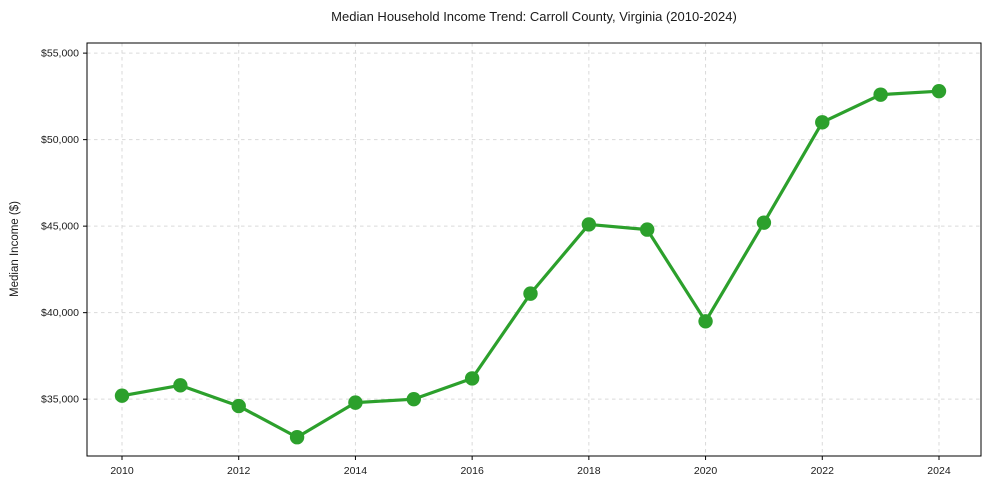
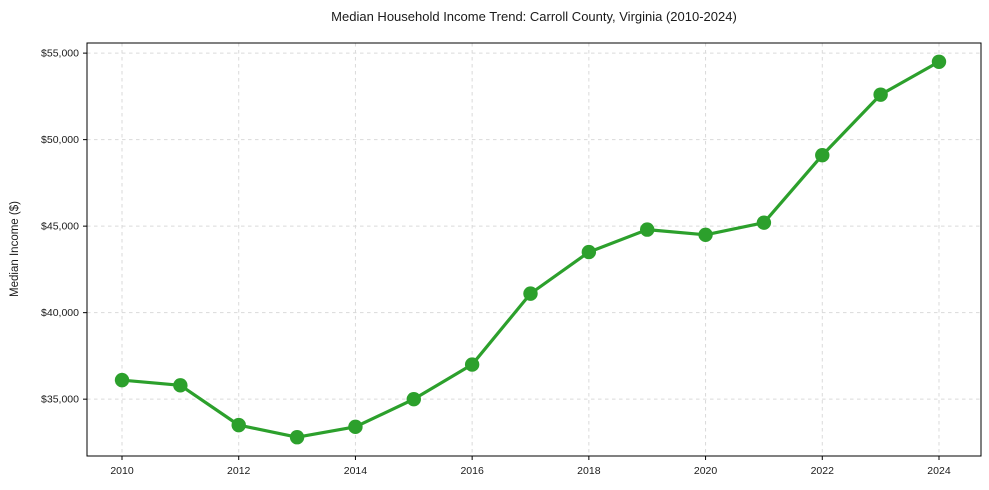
2010: $35200 -> $36100
2012: $34600 -> $33500
2014: $34800 -> $33400
2016: $36200 -> $37000
2018: $45100 -> $43500
2020: $39500 -> $44500
2022: $51000 -> $49100
2024: $52800 -> $54500
